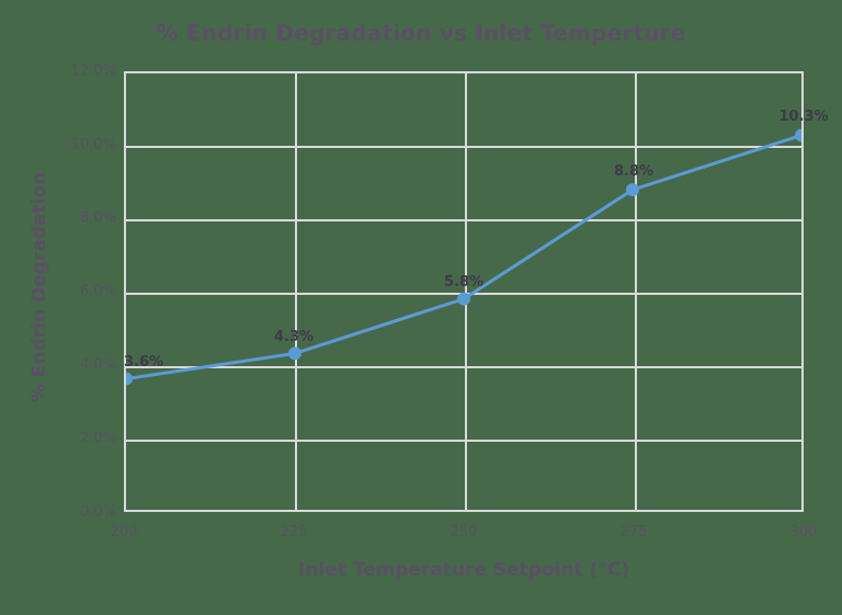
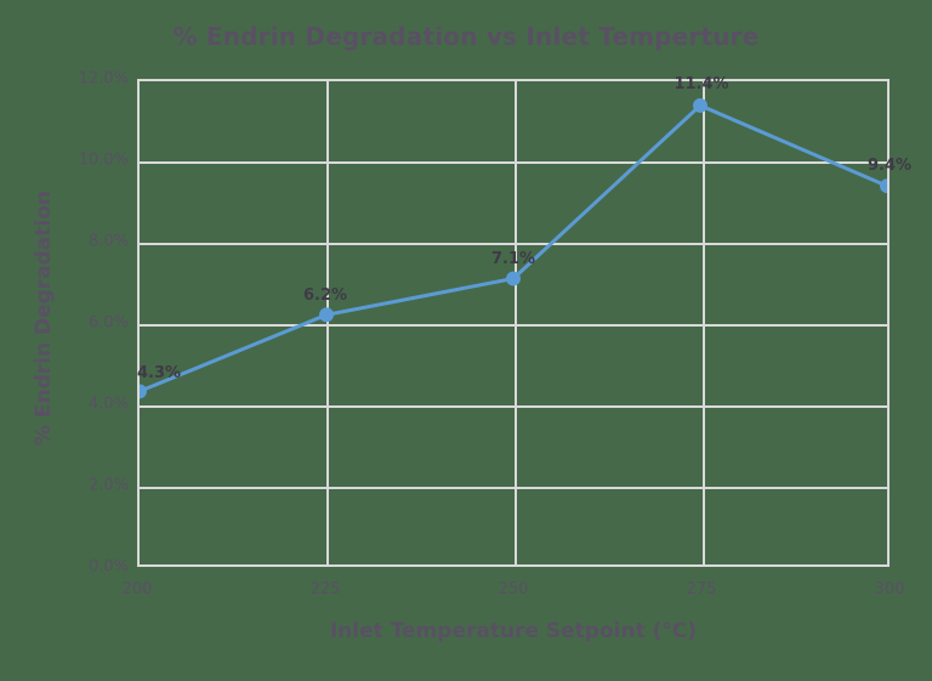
200: 3.6% -> 4.3%
225: 4.3% -> 6.2%
250: 5.8% -> 7.1%
275: 8.8% -> 11.4%
300: 10.3% -> 9.4%
